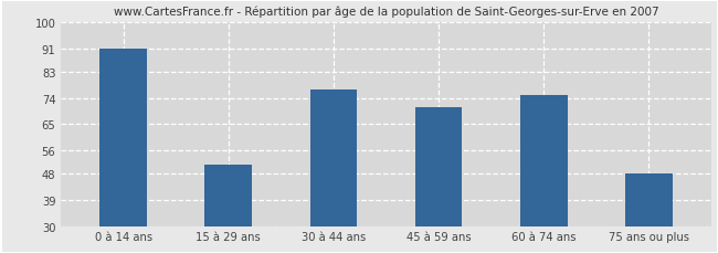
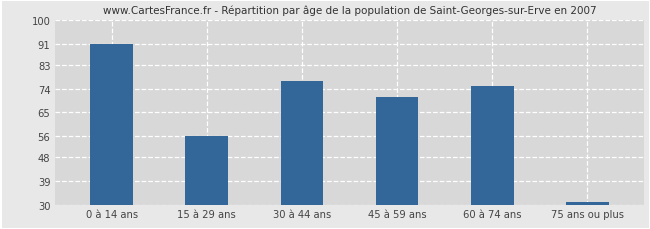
15 à 29 ans: 51 -> 56
75 ans ou plus: 48 -> 31
